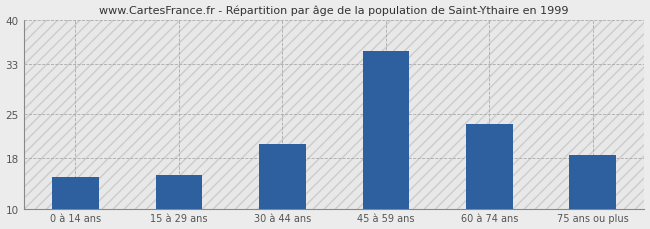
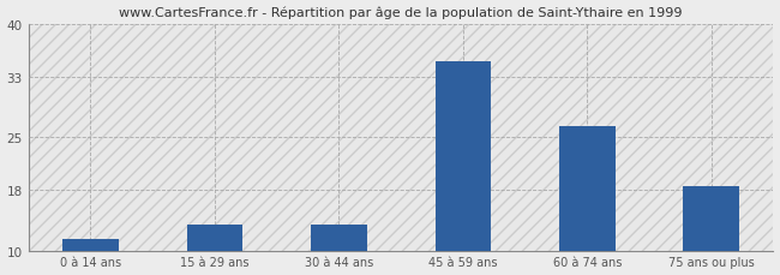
0 à 14 ans: 15.0 -> 11.5
15 à 29 ans: 15.4 -> 13.5
30 à 44 ans: 20.2 -> 13.5
60 à 74 ans: 23.4 -> 26.5
